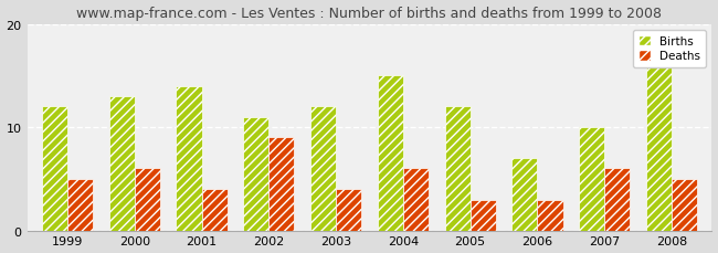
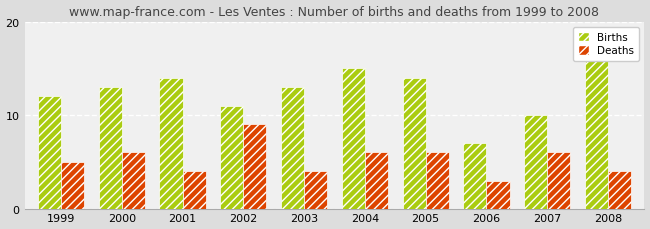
Births/2003: 12 -> 13
Births/2005: 12 -> 14
Deaths/2005: 3 -> 6
Deaths/2008: 5 -> 4
